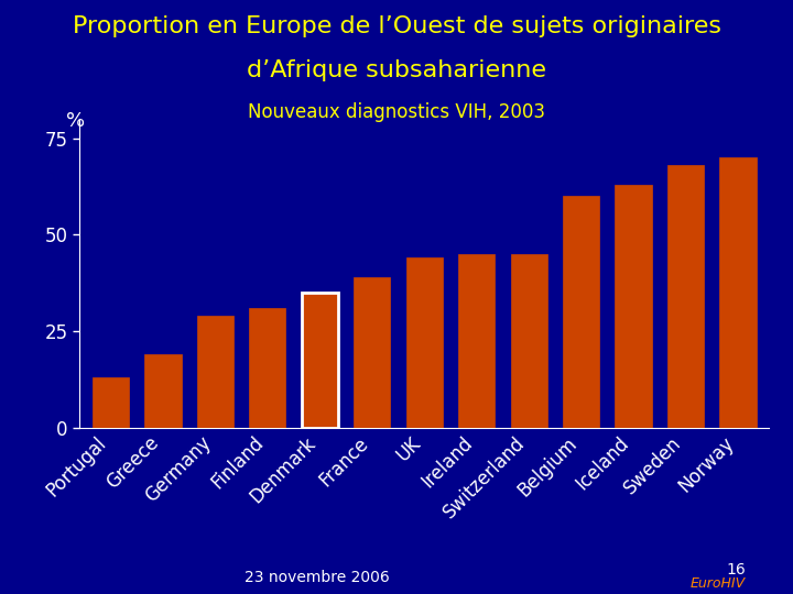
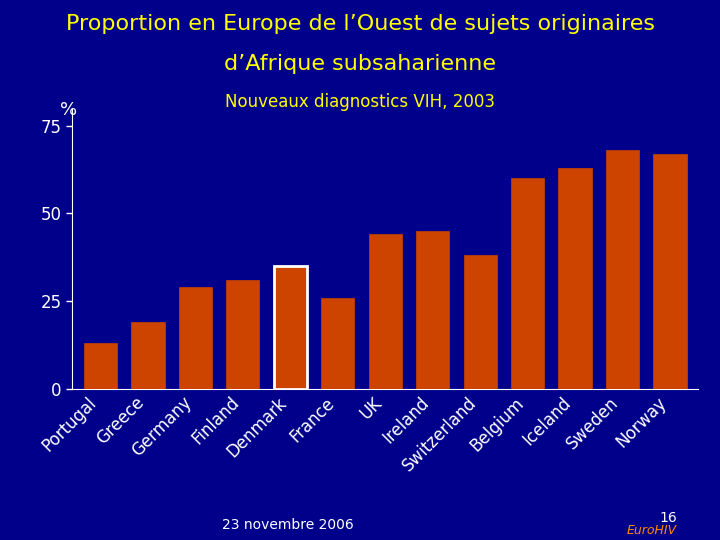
France: 39 -> 26
Switzerland: 45 -> 38
Norway: 70 -> 67
